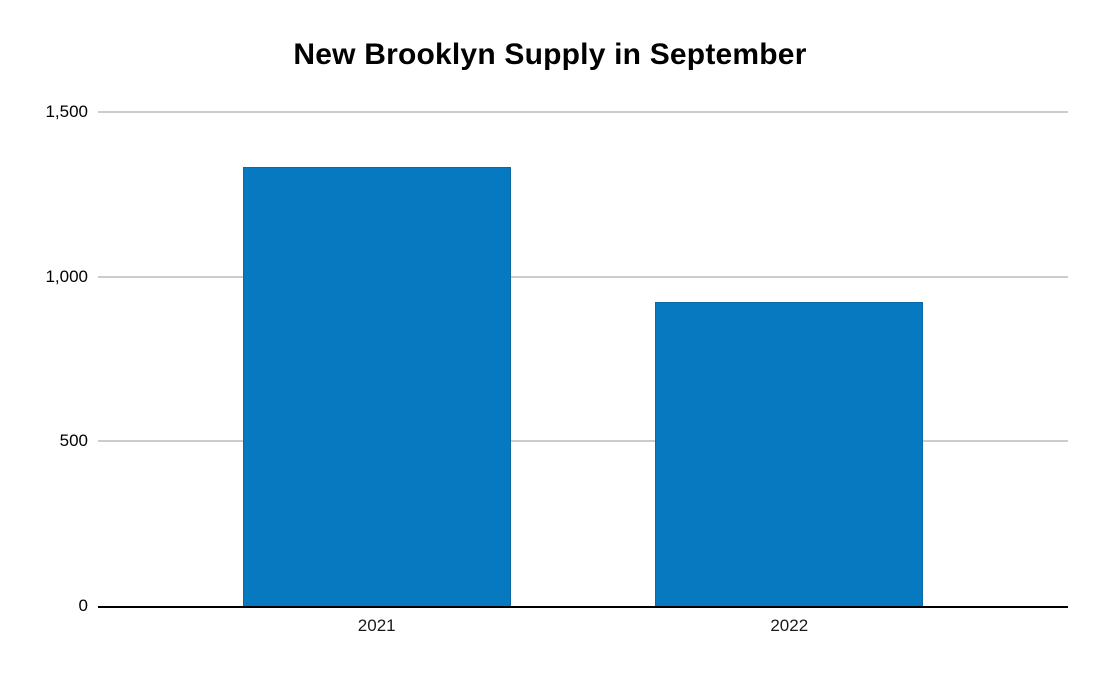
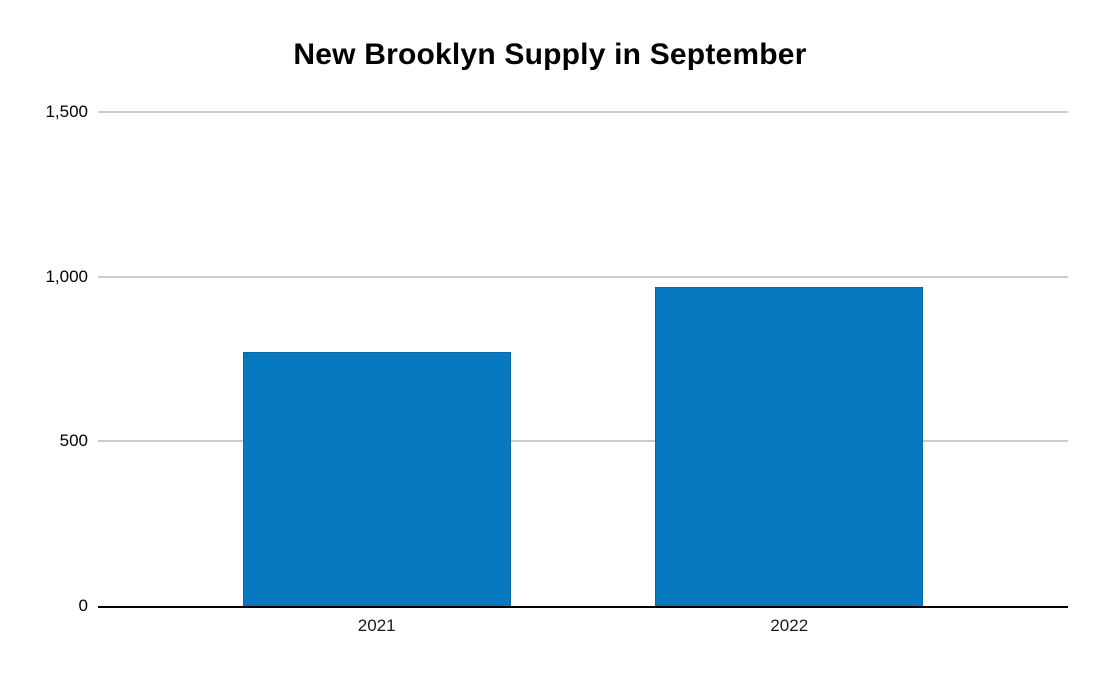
2021: 1330 -> 770
2022: 920 -> 970
